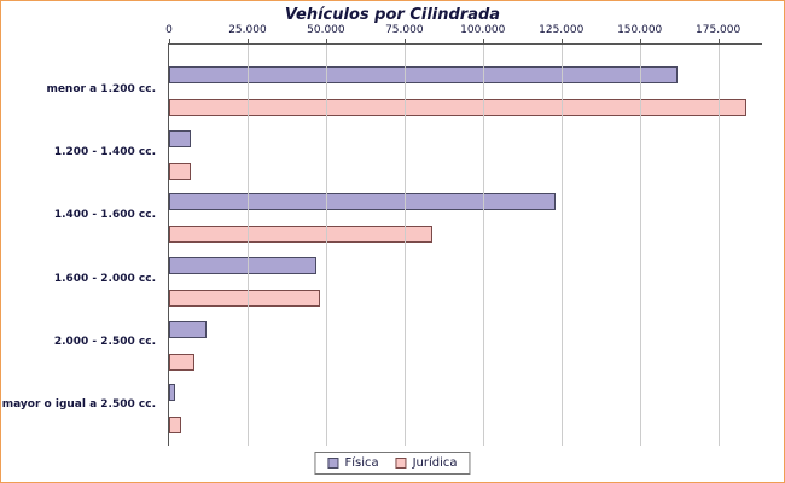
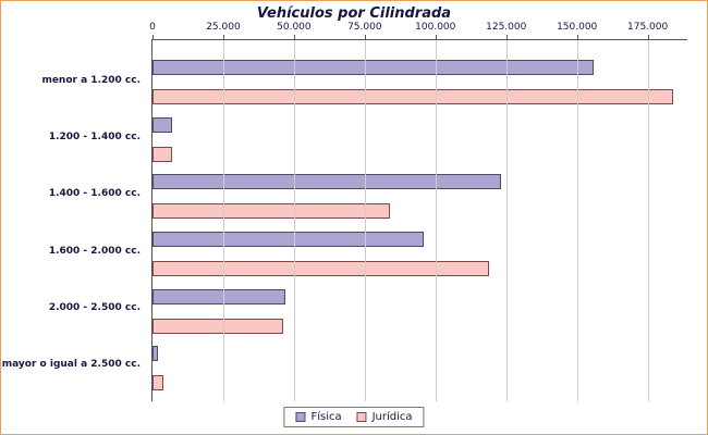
Física/menor a 1.200 cc.: 162000 -> 156000
Física/1.600 - 2.000 cc.: 47000 -> 96000
Jurídica/1.600 - 2.000 cc.: 48000 -> 119000
Física/2.000 - 2.500 cc.: 12000 -> 47000
Jurídica/2.000 - 2.500 cc.: 8000 -> 46000
